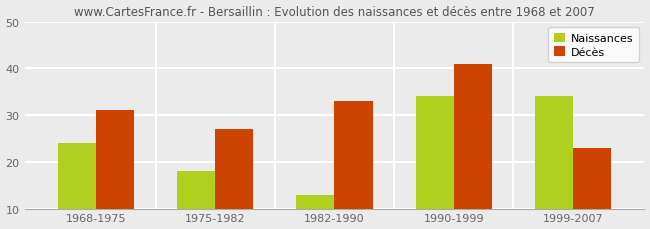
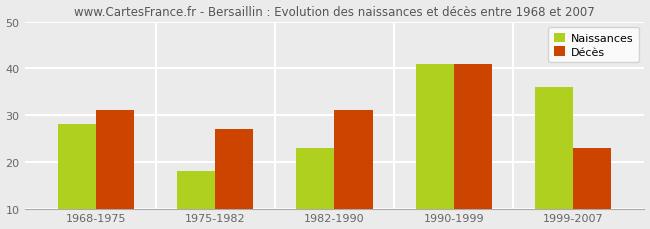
Naissances/1968-1975: 24 -> 28
Naissances/1982-1990: 13 -> 23
Décès/1982-1990: 33 -> 31
Naissances/1990-1999: 34 -> 41
Naissances/1999-2007: 34 -> 36
